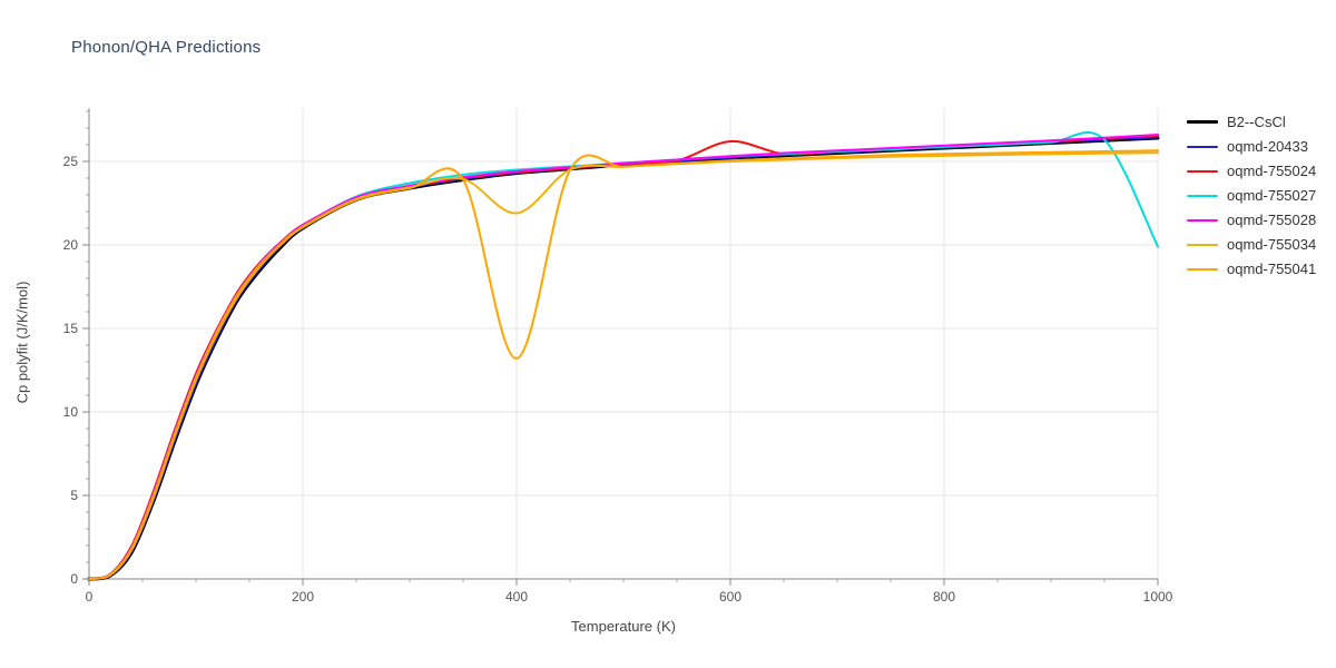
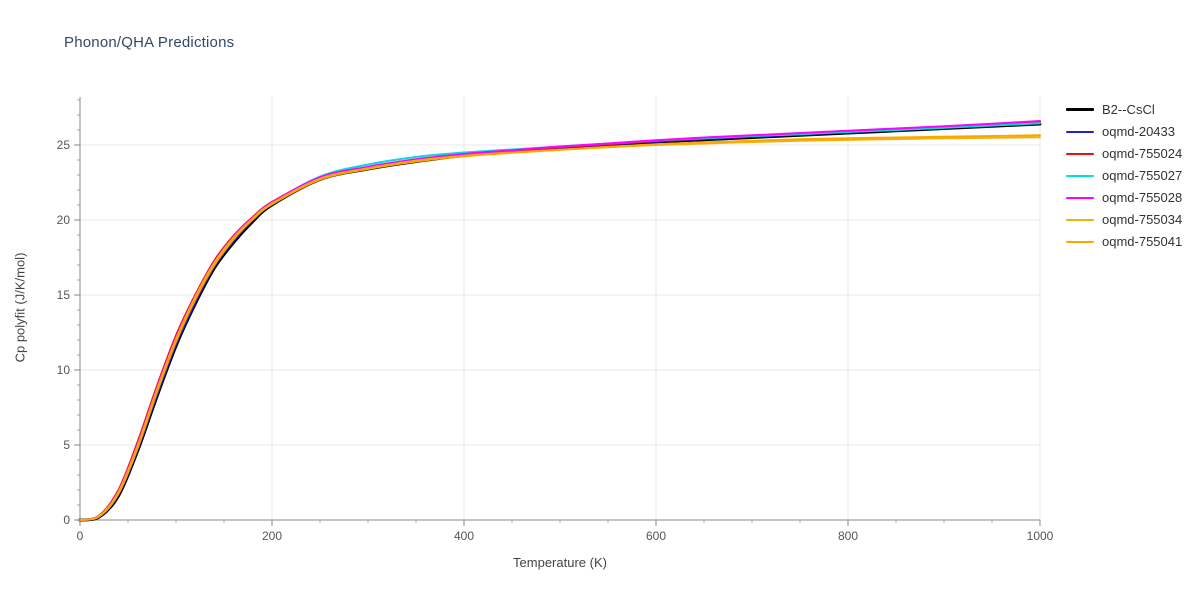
oqmd-755034/400: 21.9 -> 24.3
oqmd-755041/400: 13.2 -> 24.2
oqmd-755024/600: 26.2 -> 25.3
oqmd-755027/1000: 19.9 -> 26.4
